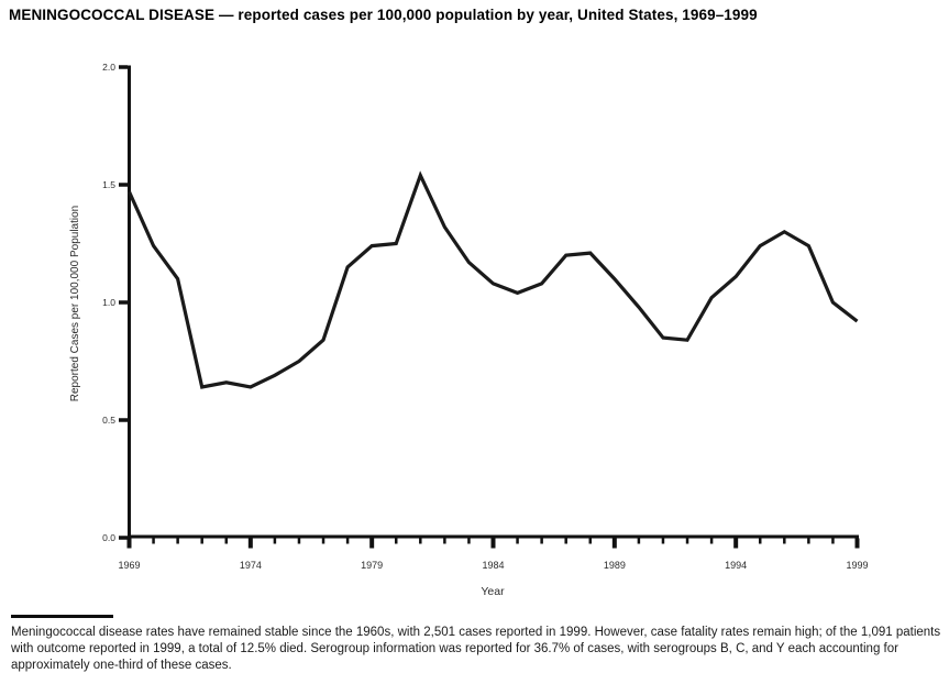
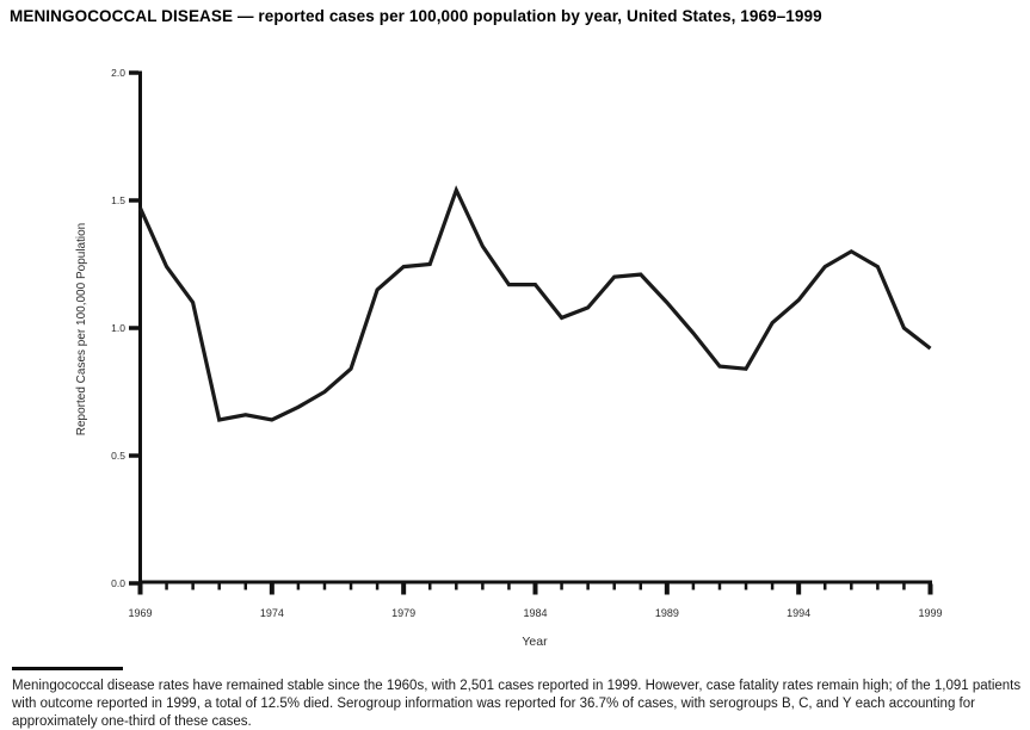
1984: 1.08 -> 1.17
